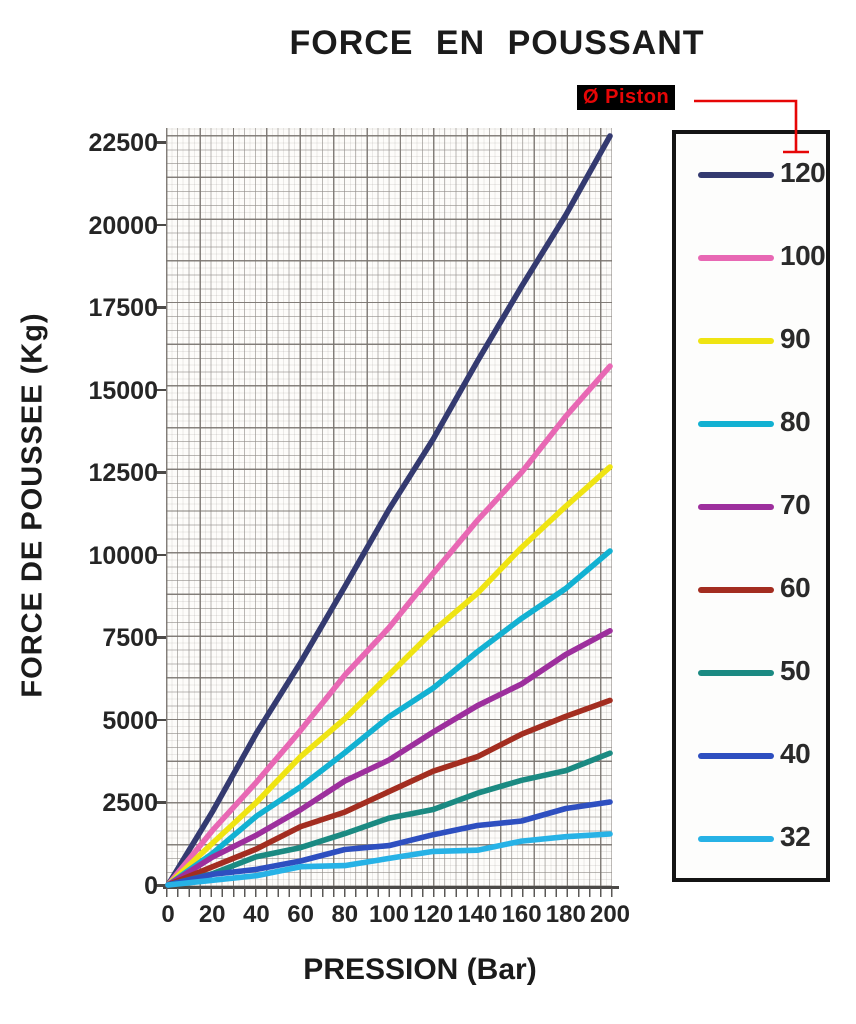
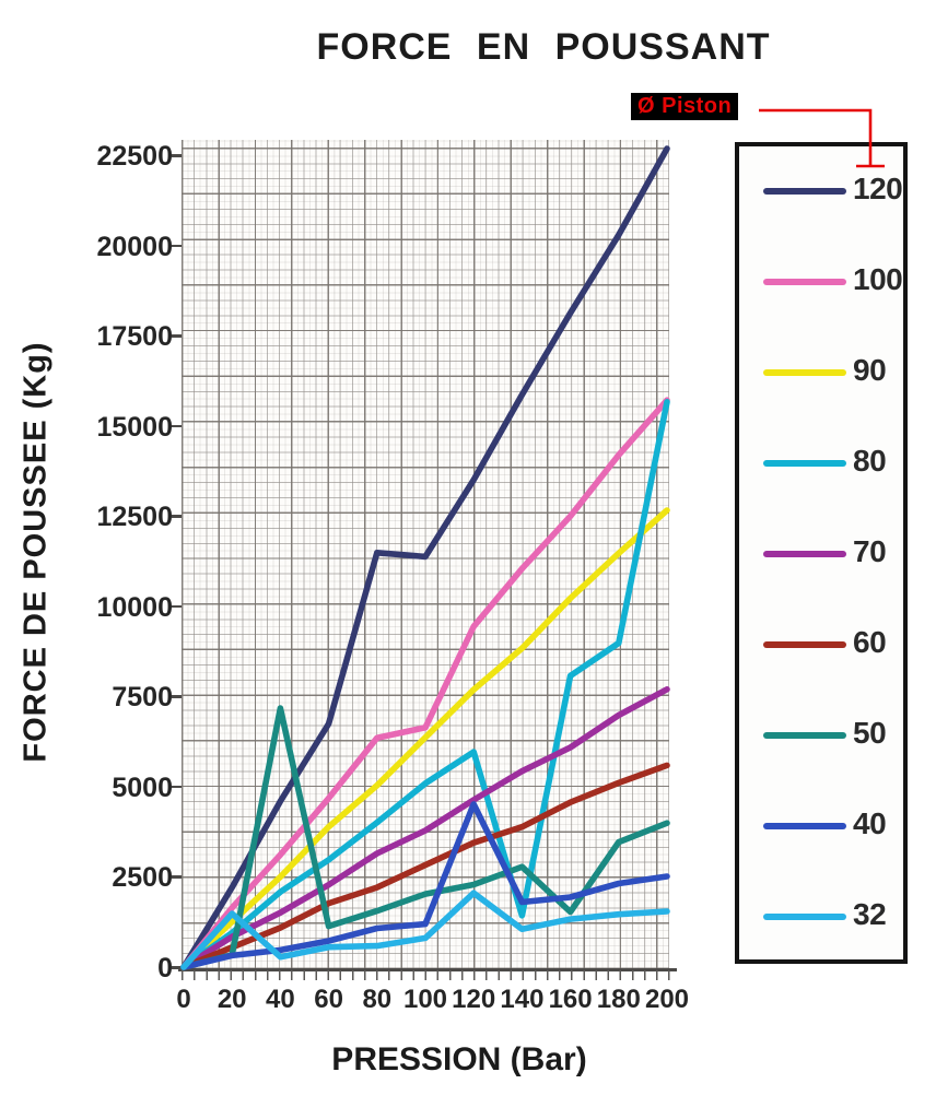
32/20: 200 -> 1500
50/40: 800 -> 7100
120/80: 9000 -> 11500
100/100: 7900 -> 6700
40/120: 1500 -> 4500
32/120: 1000 -> 2000
80/140: 7000 -> 1400
50/160: 3100 -> 1500
80/200: 10100 -> 15600
